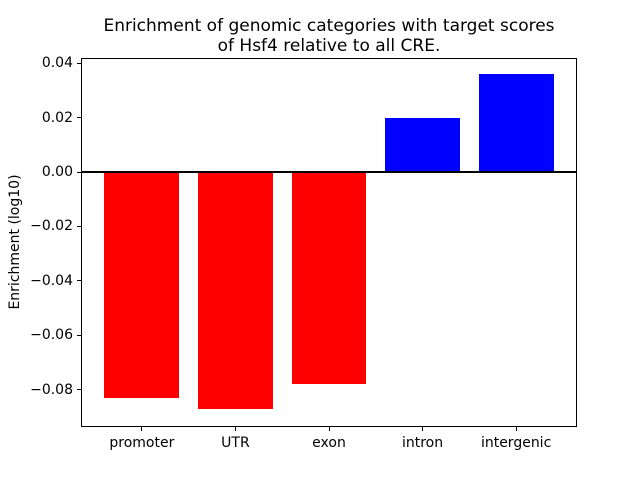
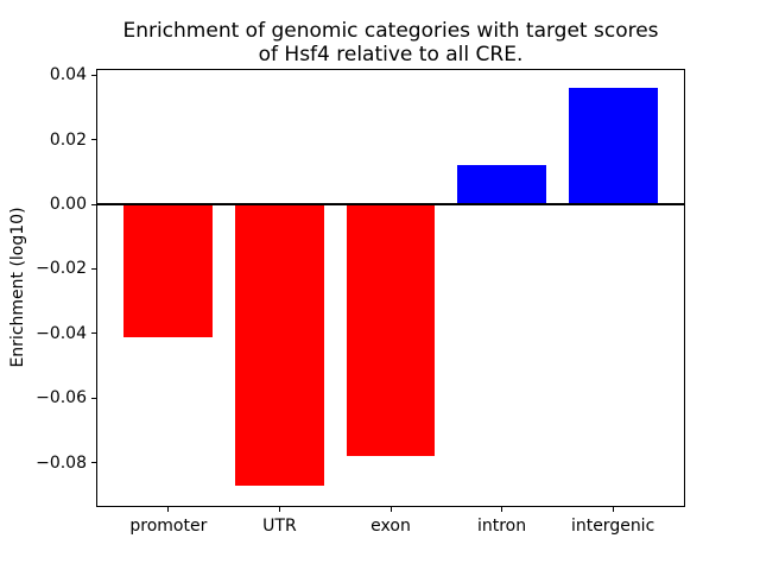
promoter: -0.083 -> -0.041
intron: 0.020 -> 0.012
